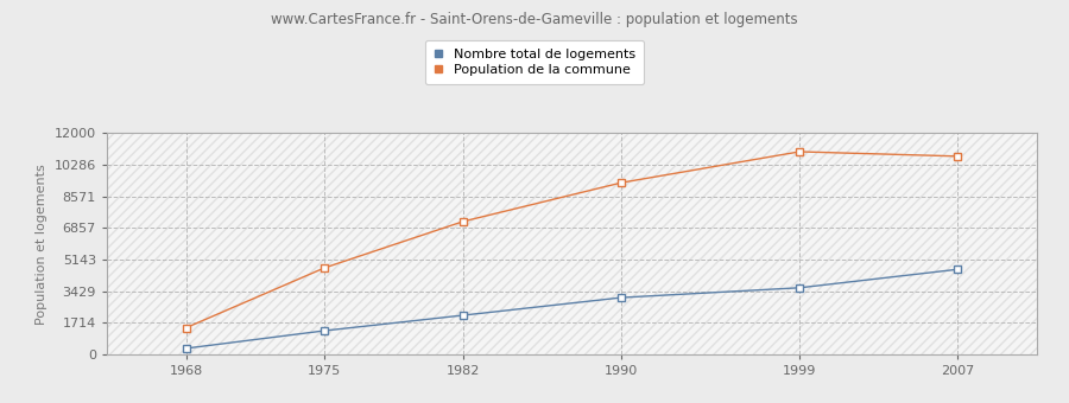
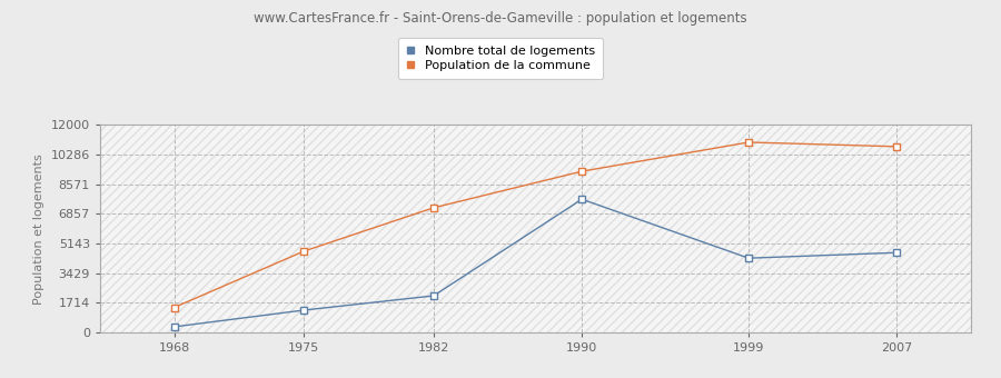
Nombre total de logements/1990: 3100 -> 7700
Nombre total de logements/1999: 3600 -> 4300
